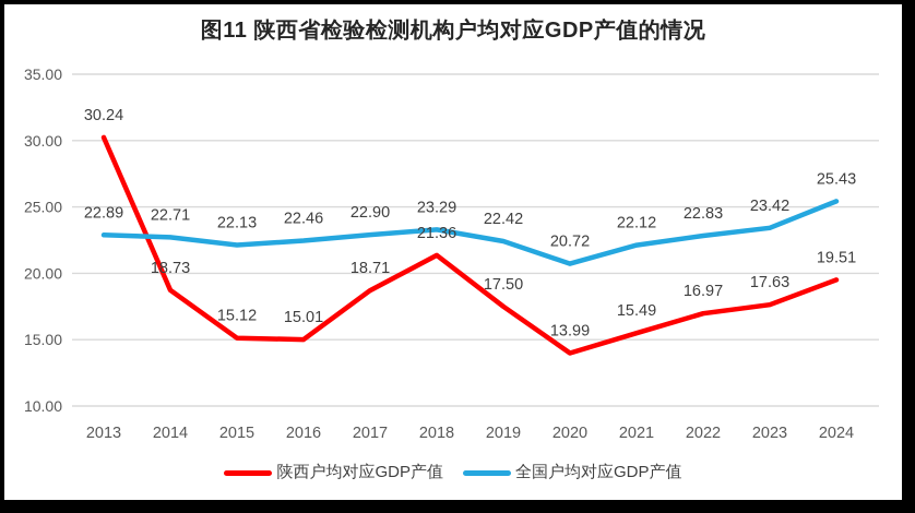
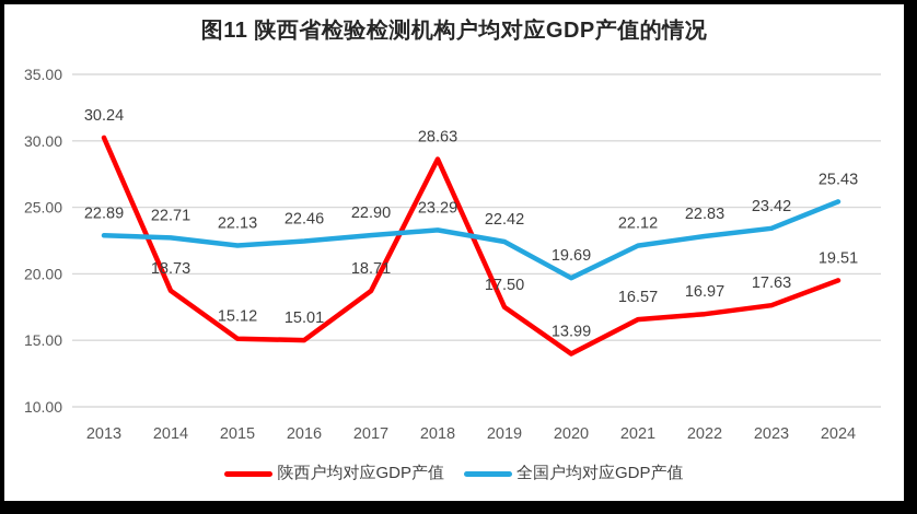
陕西户均对应GDP产值/2018: 21.36 -> 28.63
全国户均对应GDP产值/2020: 20.72 -> 19.69
陕西户均对应GDP产值/2021: 15.49 -> 16.57
